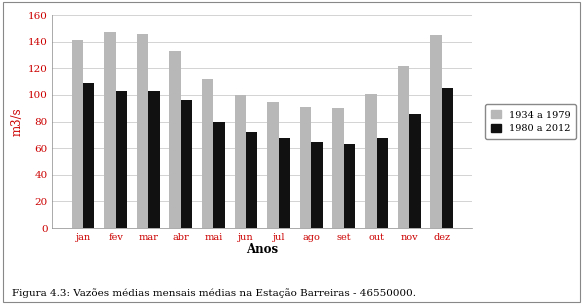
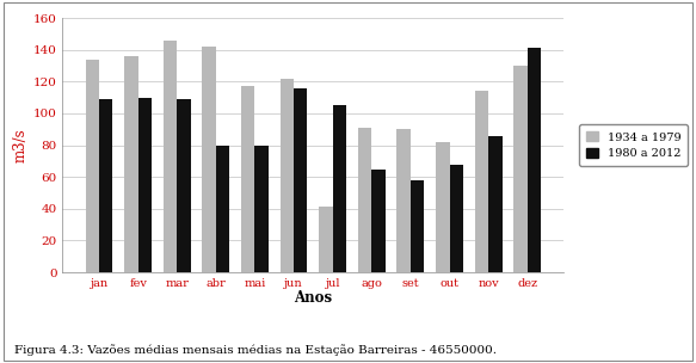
1934 a 1979/jan: 141 -> 134
1934 a 1979/fev: 147 -> 136
1980 a 2012/fev: 103 -> 110
1980 a 2012/mar: 103 -> 109
1934 a 1979/abr: 133 -> 142
1980 a 2012/abr: 96 -> 80
1934 a 1979/mai: 112 -> 117
1934 a 1979/jun: 100 -> 122
1980 a 2012/jun: 72 -> 116
1934 a 1979/jul: 95 -> 41
1980 a 2012/jul: 68 -> 105
1980 a 2012/set: 63 -> 58
1934 a 1979/out: 101 -> 82
1934 a 1979/nov: 122 -> 114
1934 a 1979/dez: 145 -> 130
1980 a 2012/dez: 105 -> 141
